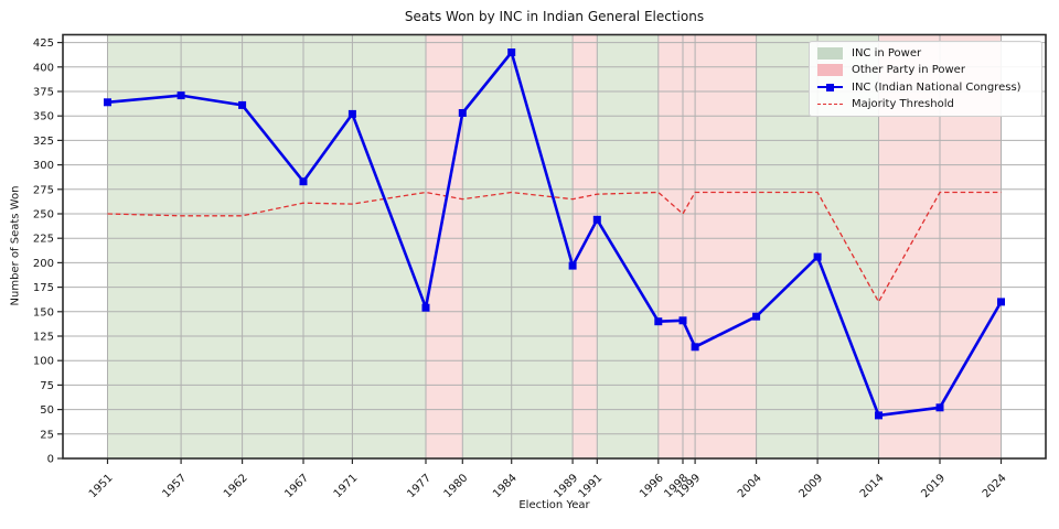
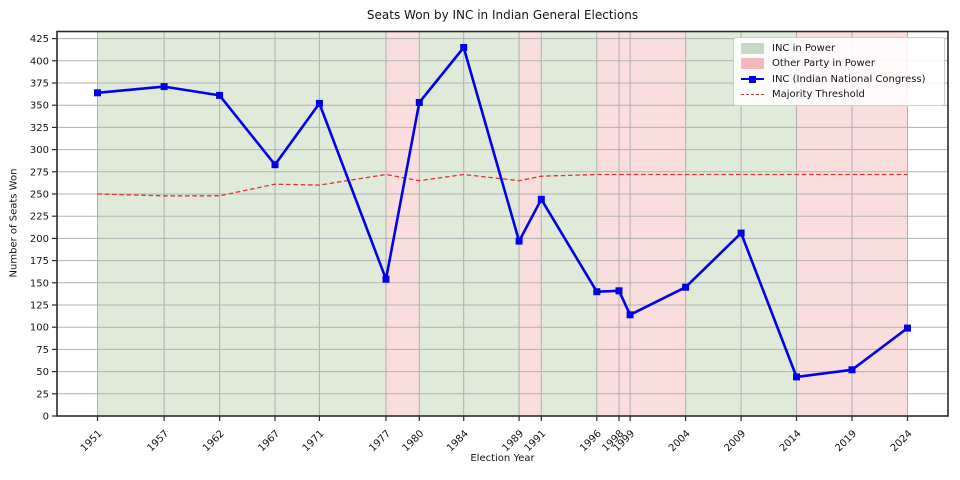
Majority Threshold/1998: 250 -> 270
Majority Threshold/2014: 160 -> 270
INC (Indian National Congress)/2024: 160 -> 100
